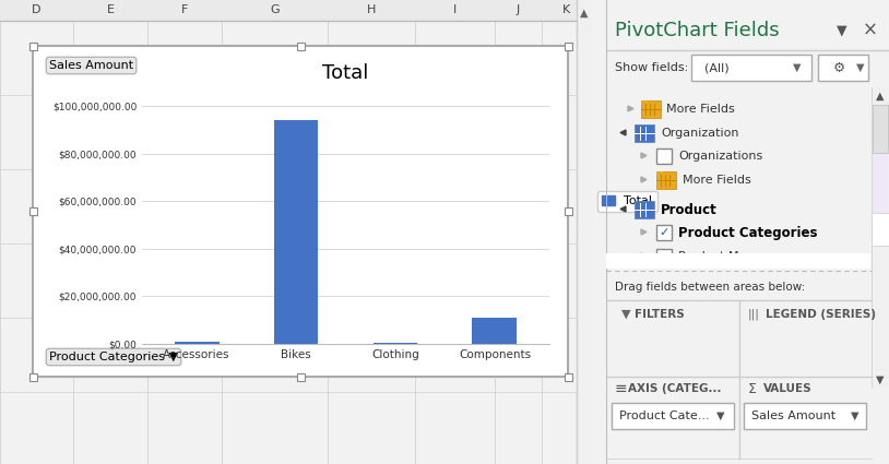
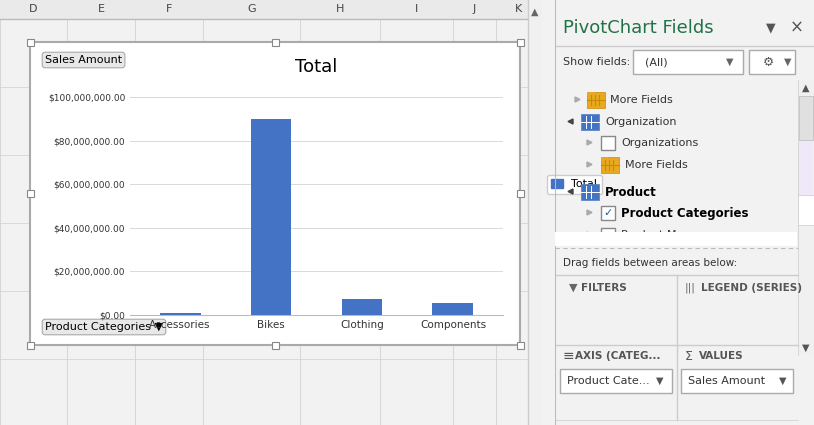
Bikes: $94,000,000 -> $90,000,000
Clothing: $600,000 -> $7,500,000
Components: $11,000,000 -> $5,500,000
